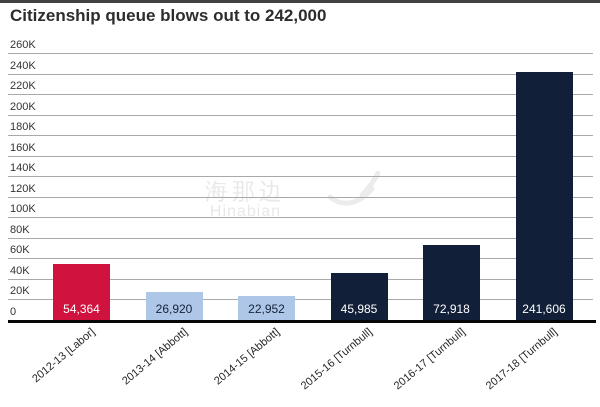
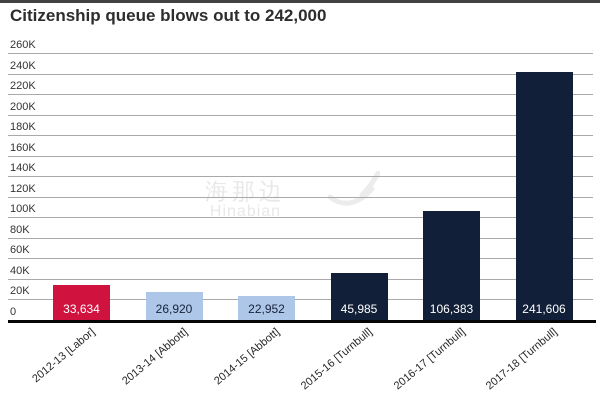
2012-13 [Labor]: 54,364 -> 33,634
2016-17 [Turnbull]: 72,918 -> 106,383
